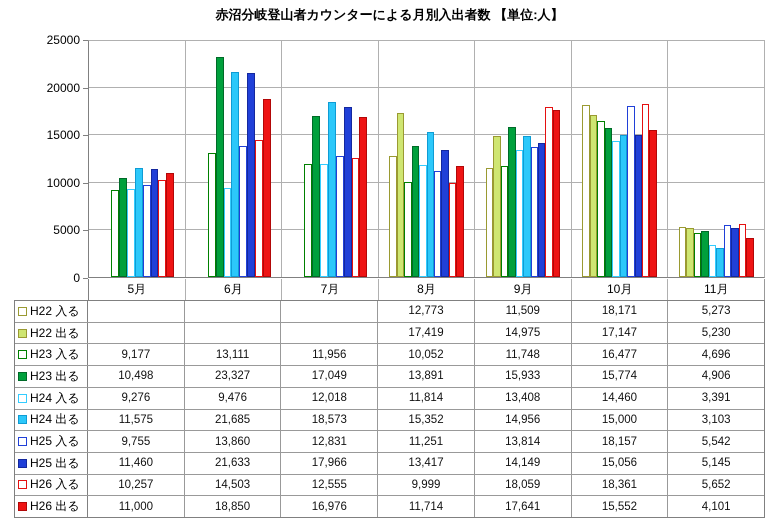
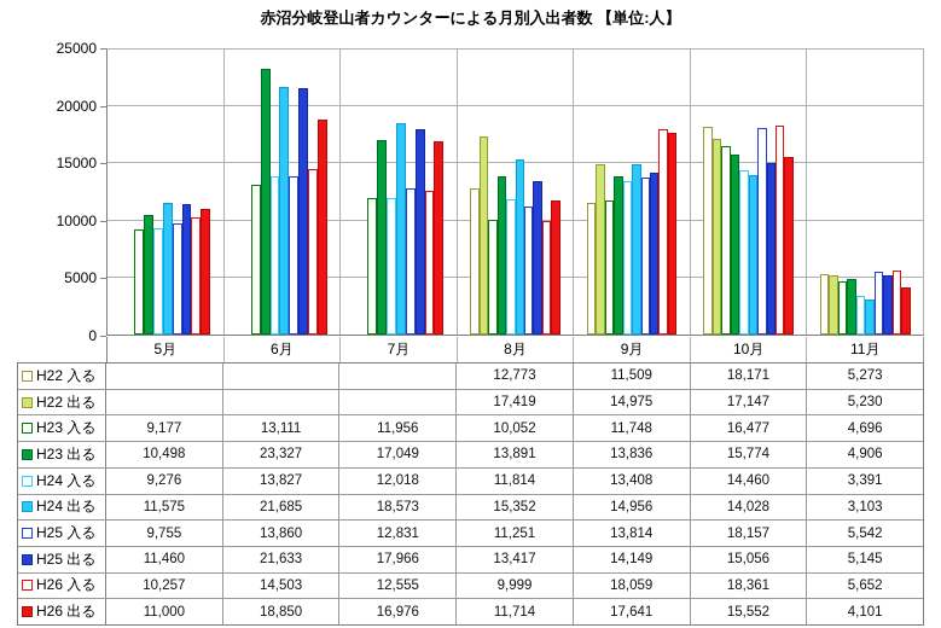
H24 入る/6月: 9,476 -> 13,827
H23 出る/9月: 15,933 -> 13,836
H24 出る/10月: 15,000 -> 14,028
